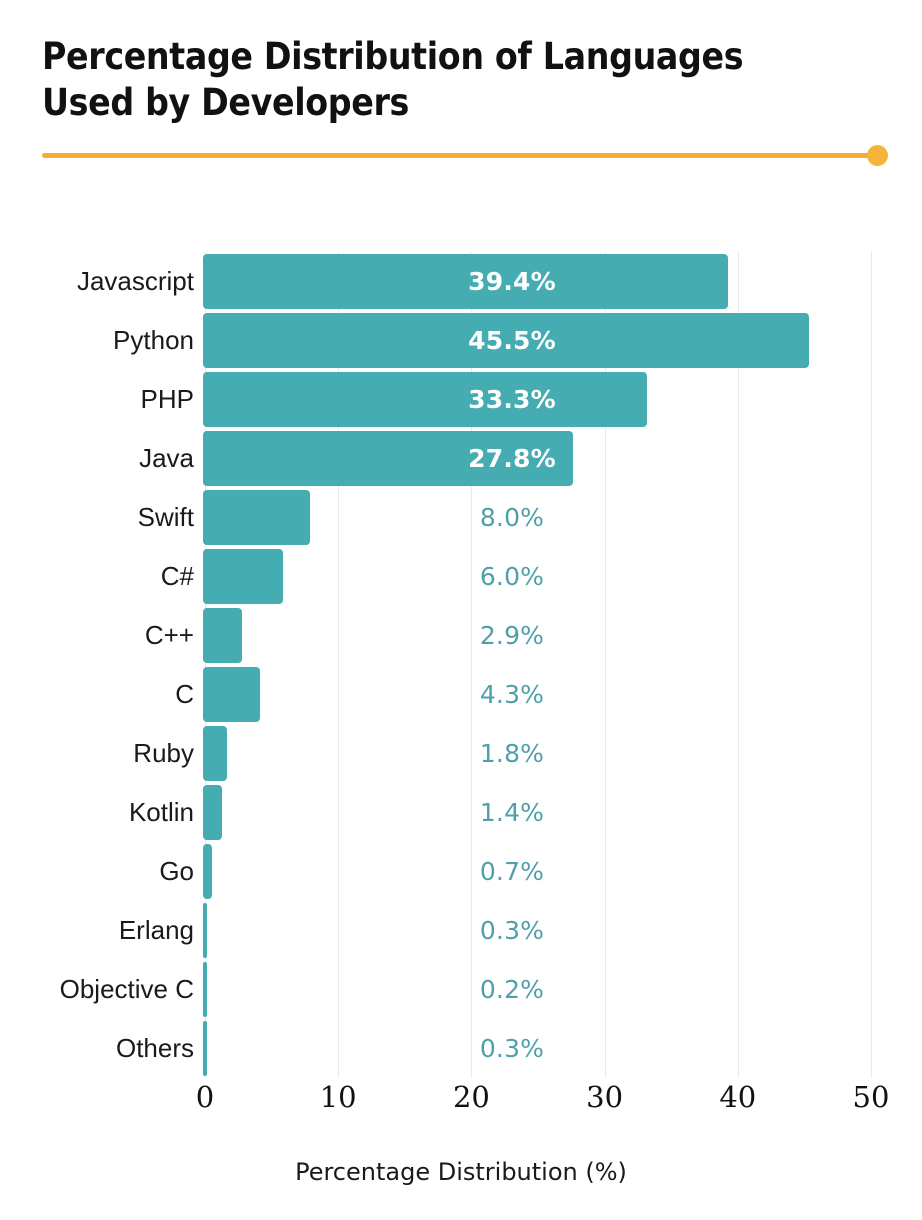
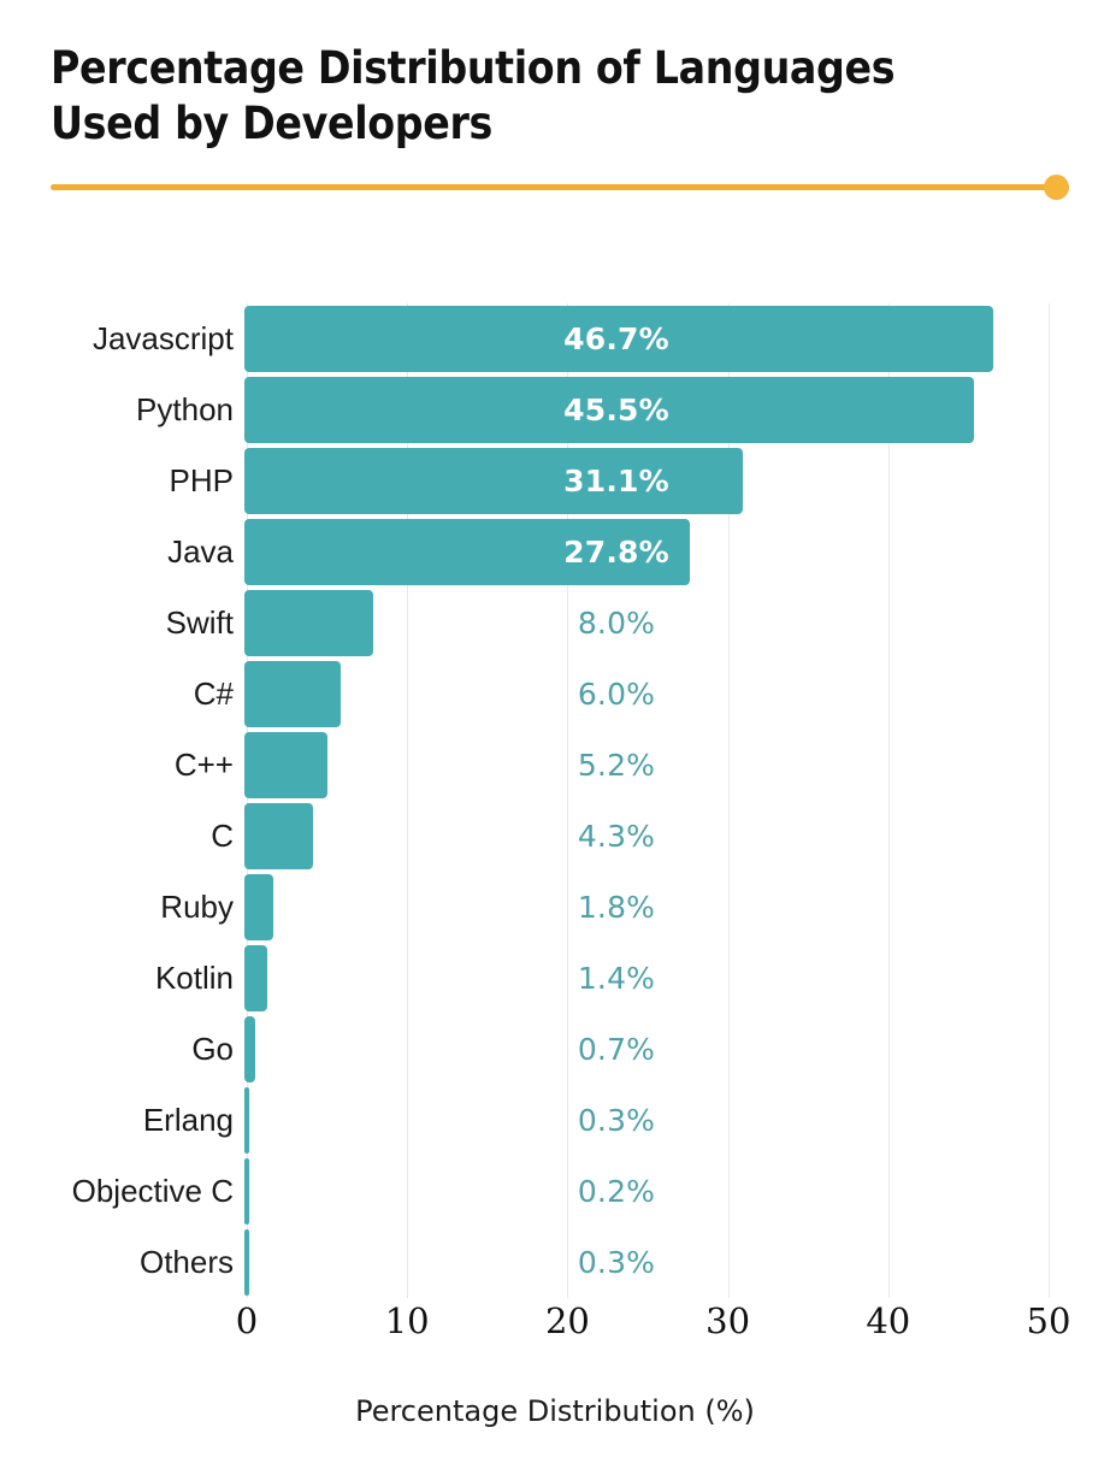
Javascript: 39.4% -> 46.7%
PHP: 33.3% -> 31.1%
C++: 2.9% -> 5.2%
